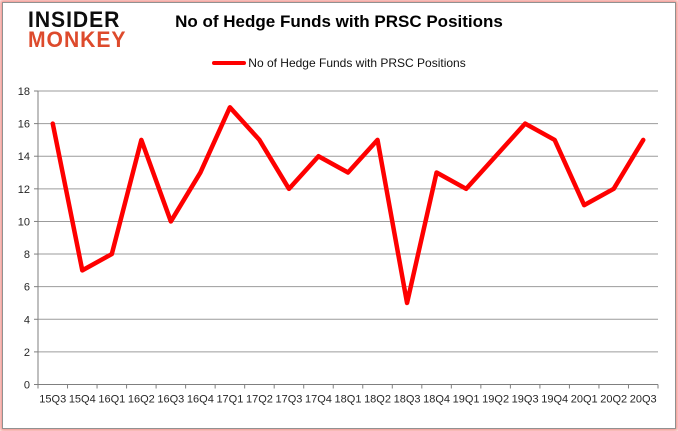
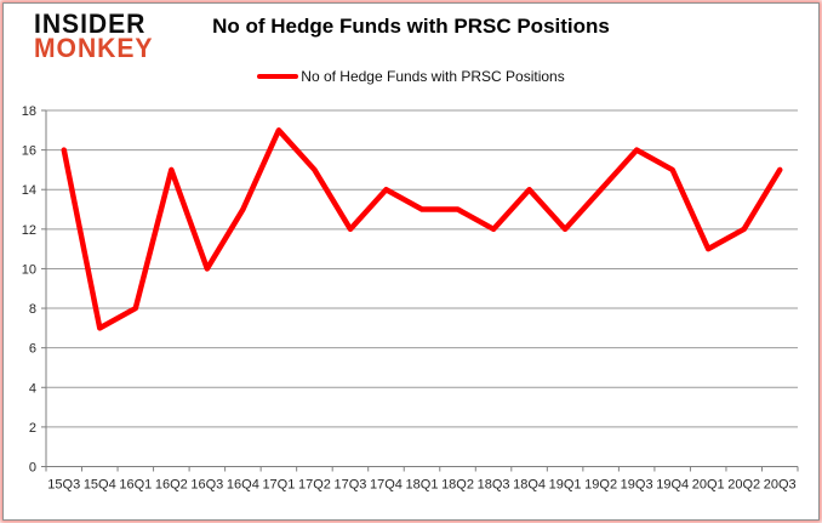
18Q2: 15 -> 13
18Q3: 5 -> 12
18Q4: 13 -> 14
